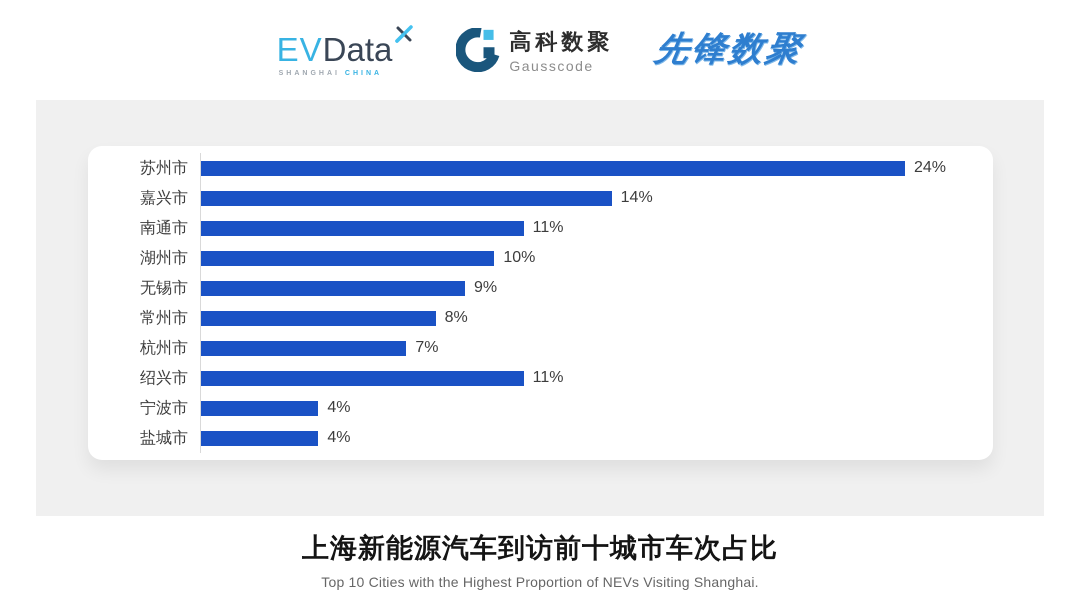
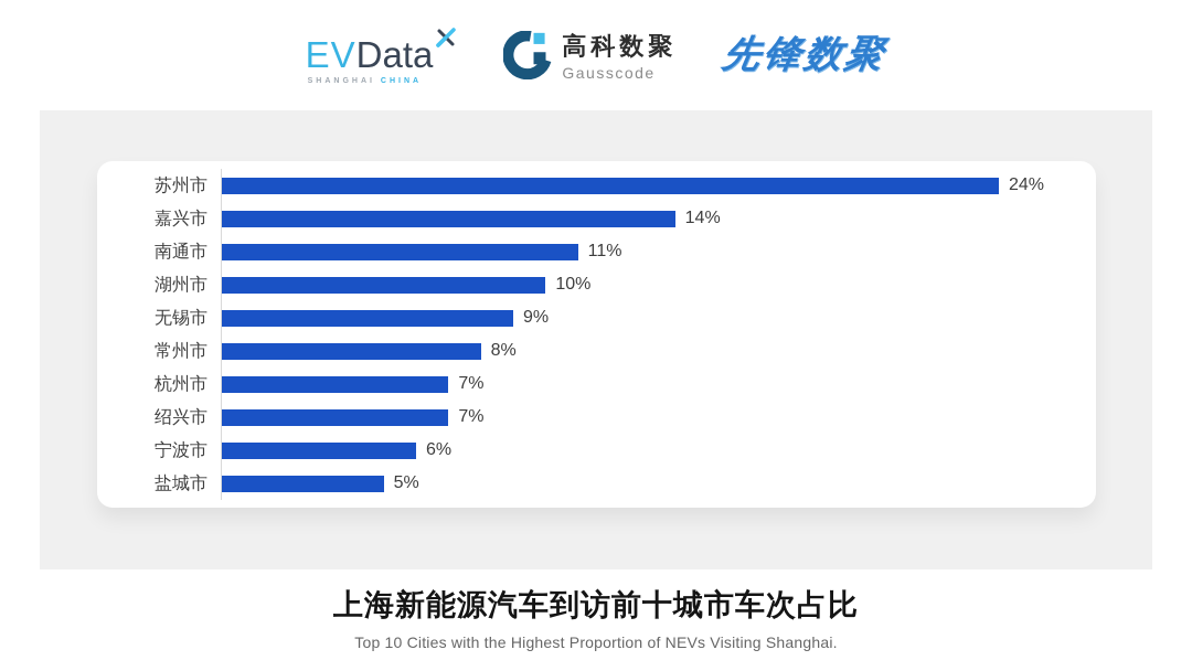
绍兴市: 11% -> 7%
宁波市: 4% -> 6%
盐城市: 4% -> 5%
